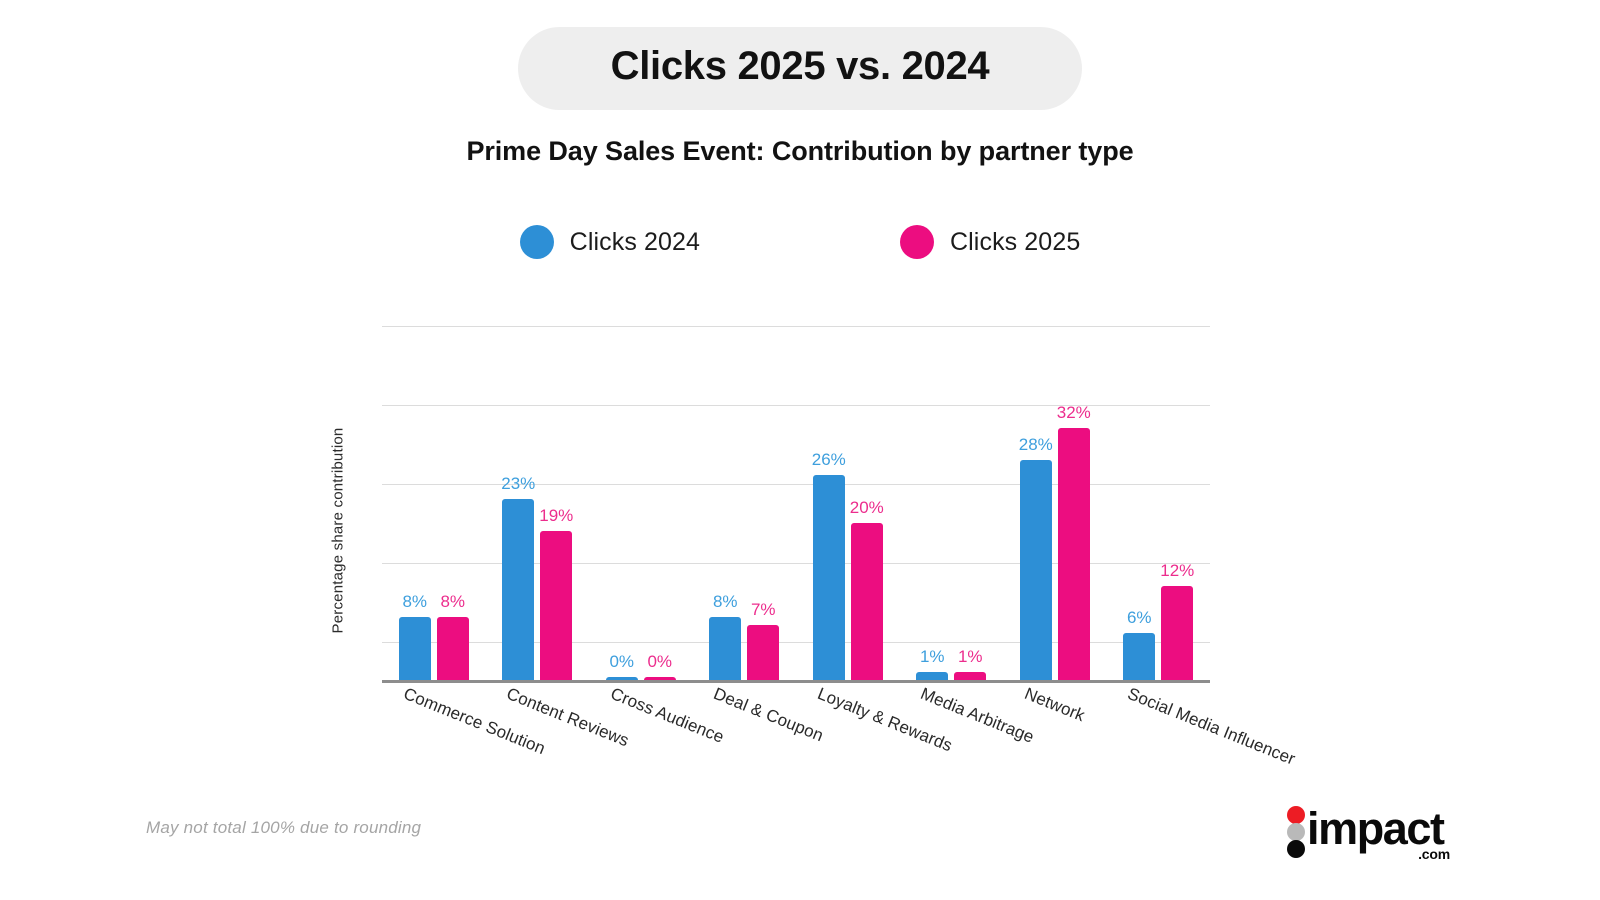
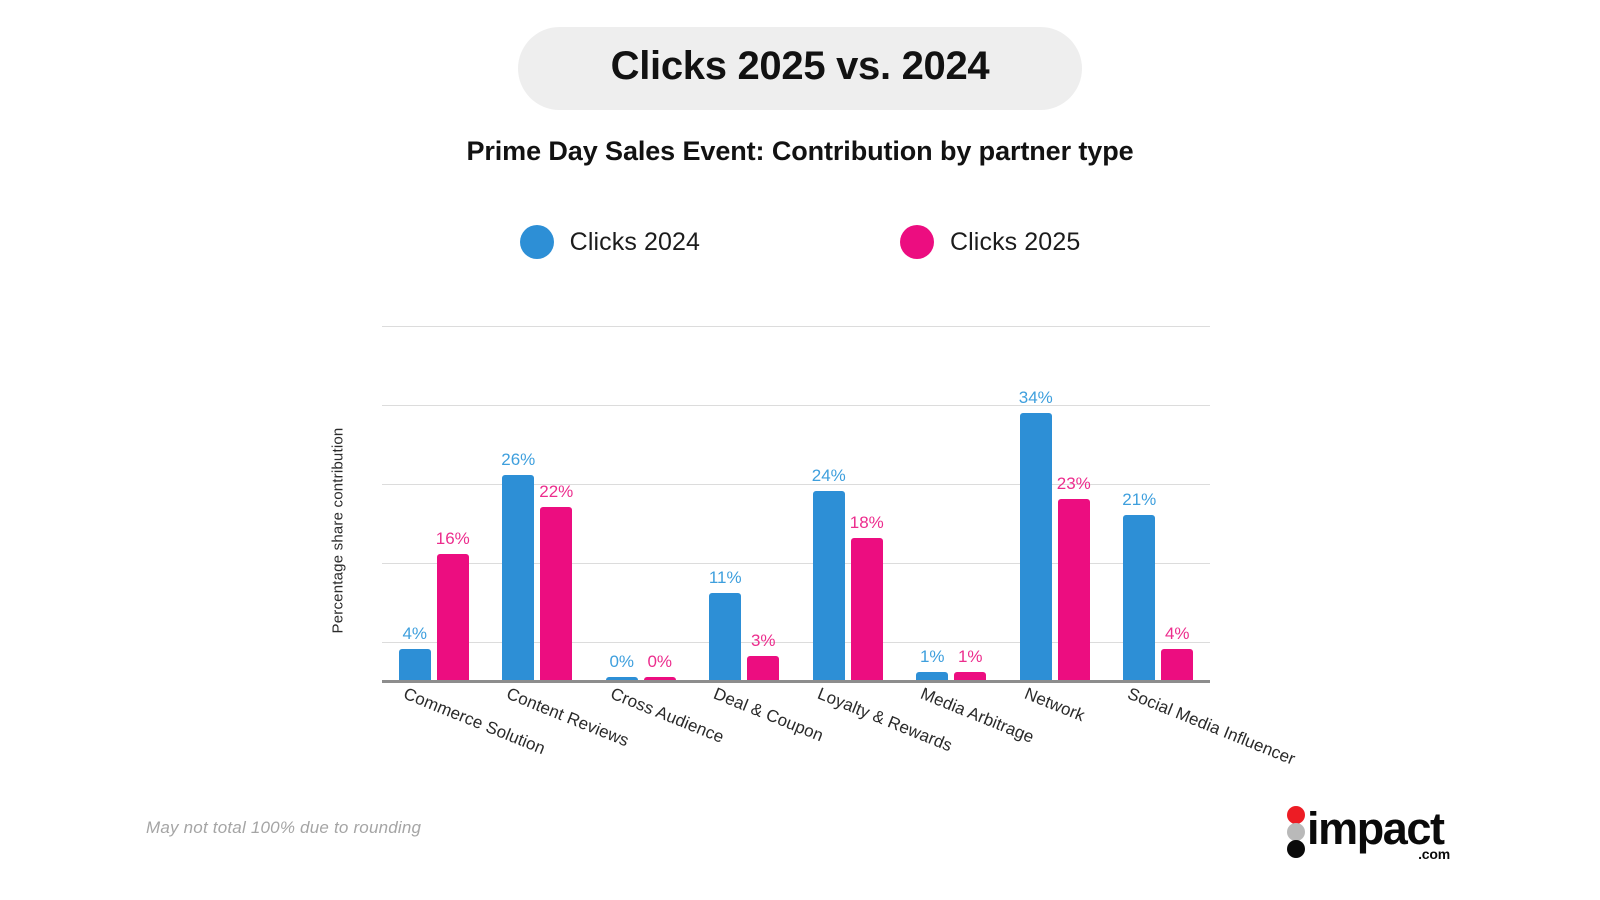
Clicks 2024/Commerce Solution: 8% -> 4%
Clicks 2025/Commerce Solution: 8% -> 16%
Clicks 2024/Content Reviews: 23% -> 26%
Clicks 2025/Content Reviews: 19% -> 22%
Clicks 2024/Deal & Coupon: 8% -> 11%
Clicks 2025/Deal & Coupon: 7% -> 3%
Clicks 2024/Loyalty & Rewards: 26% -> 24%
Clicks 2025/Loyalty & Rewards: 20% -> 18%
Clicks 2024/Network: 28% -> 34%
Clicks 2025/Network: 32% -> 23%
Clicks 2024/Social Media Influencer: 6% -> 21%
Clicks 2025/Social Media Influencer: 12% -> 4%
